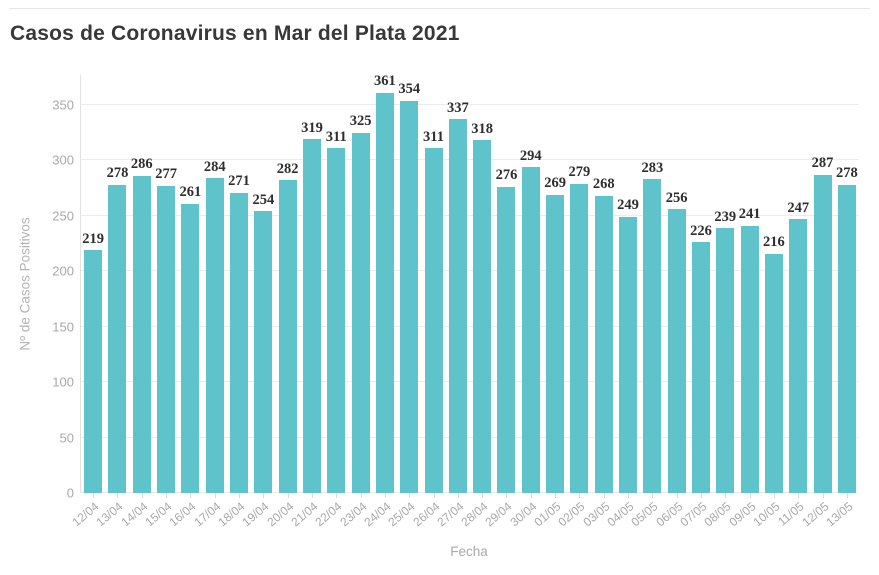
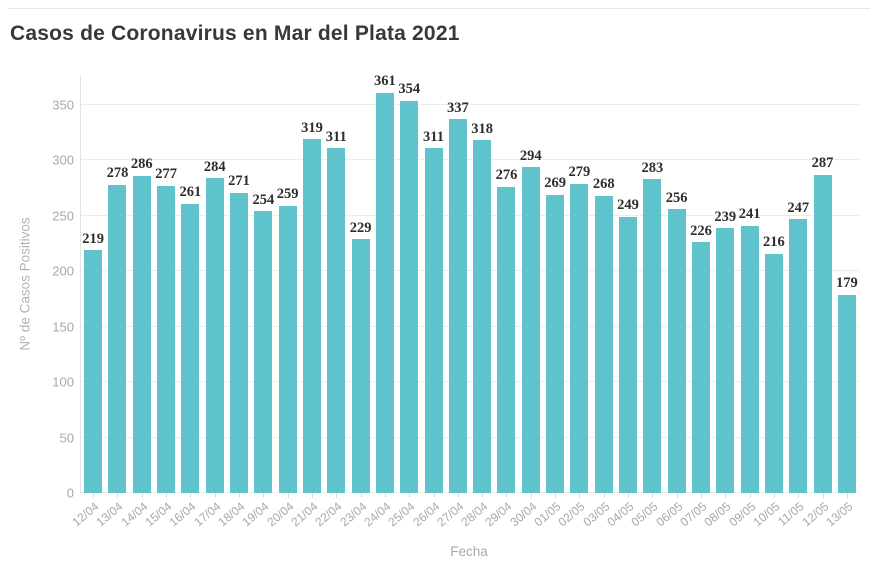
20/04: 282 -> 259
23/04: 325 -> 229
13/05: 278 -> 179
